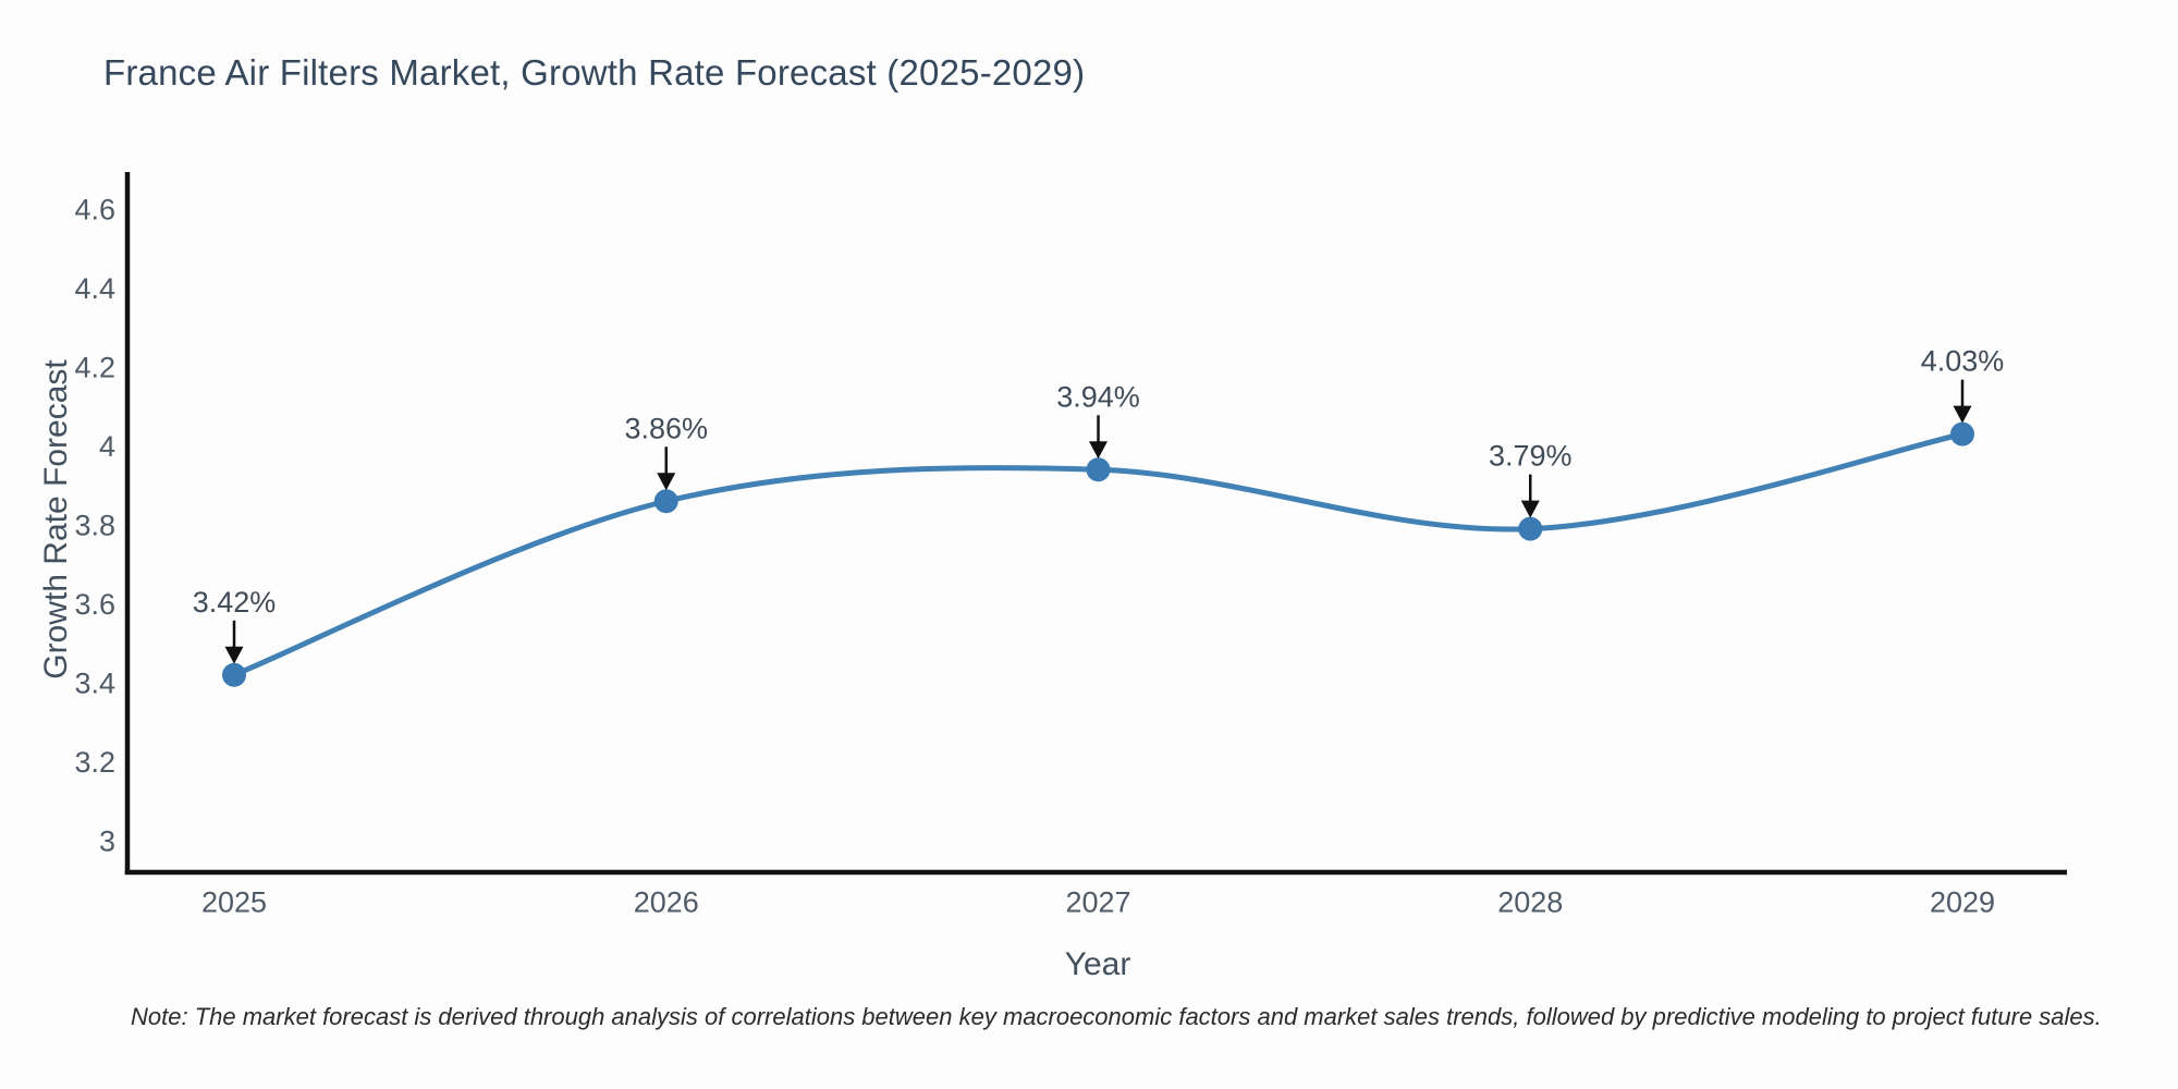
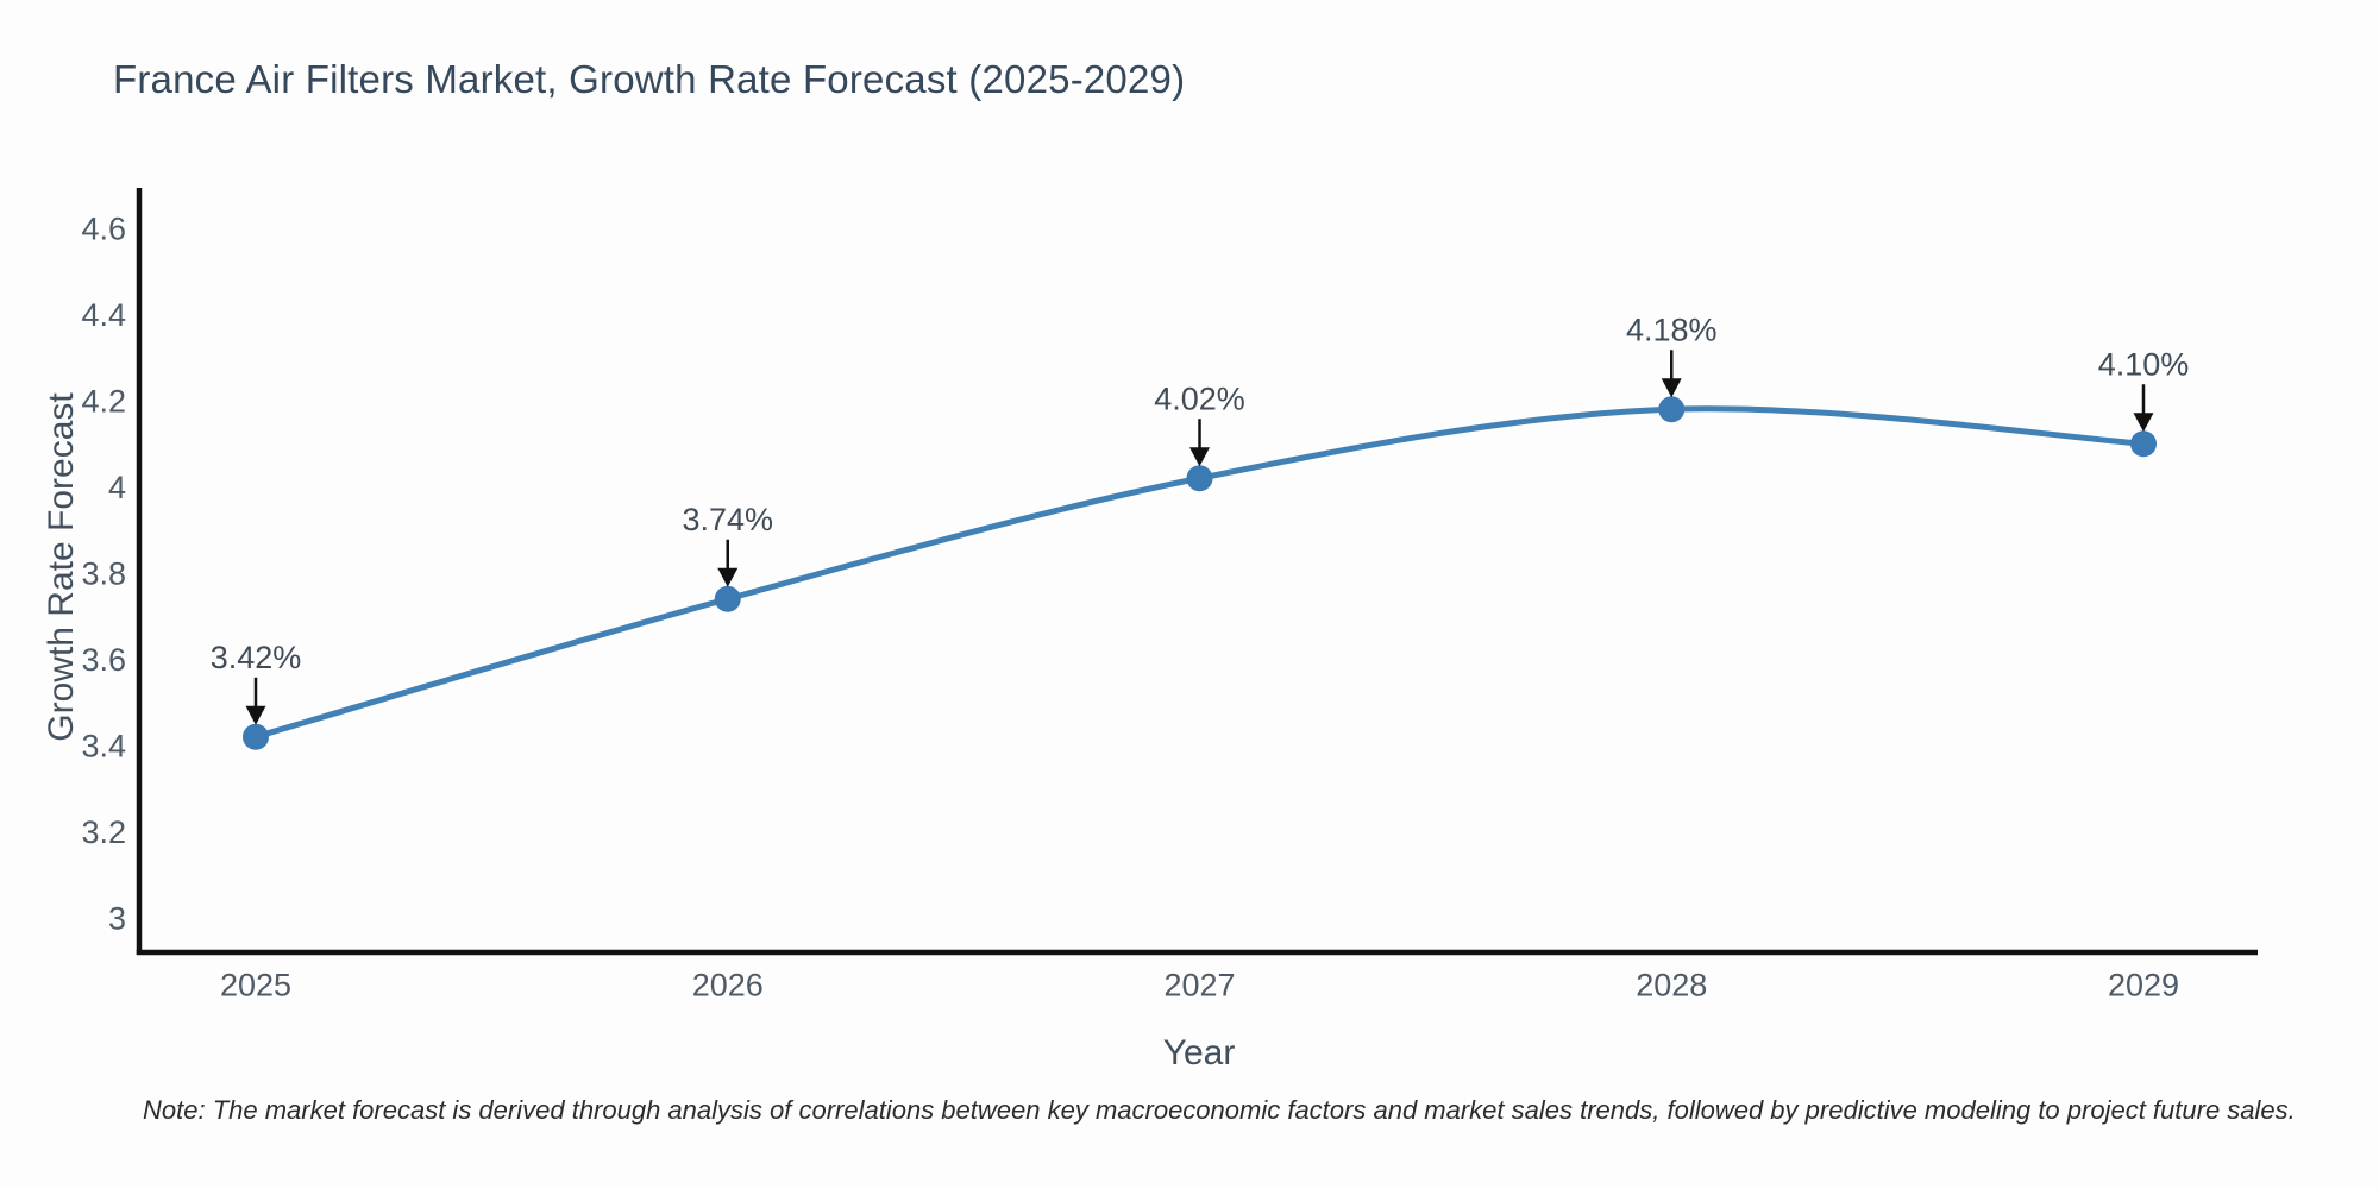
2026: 3.86% -> 3.74%
2027: 3.94% -> 4.02%
2028: 3.79% -> 4.18%
2029: 4.03% -> 4.10%
